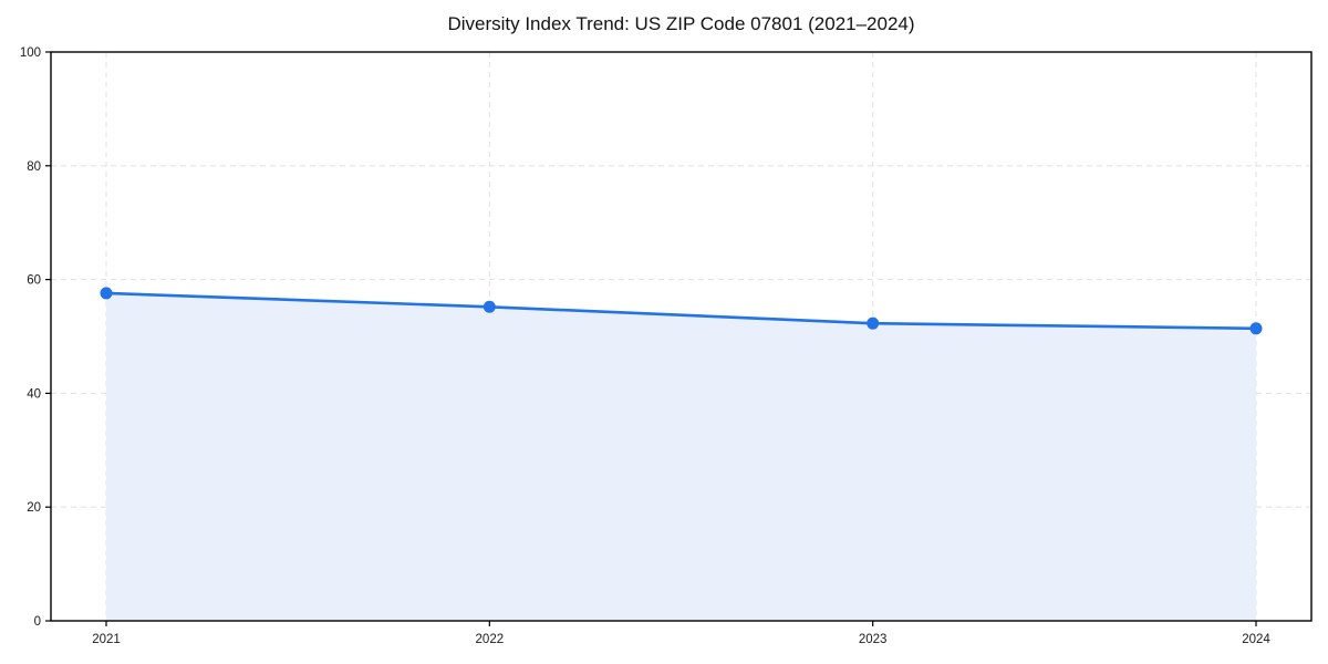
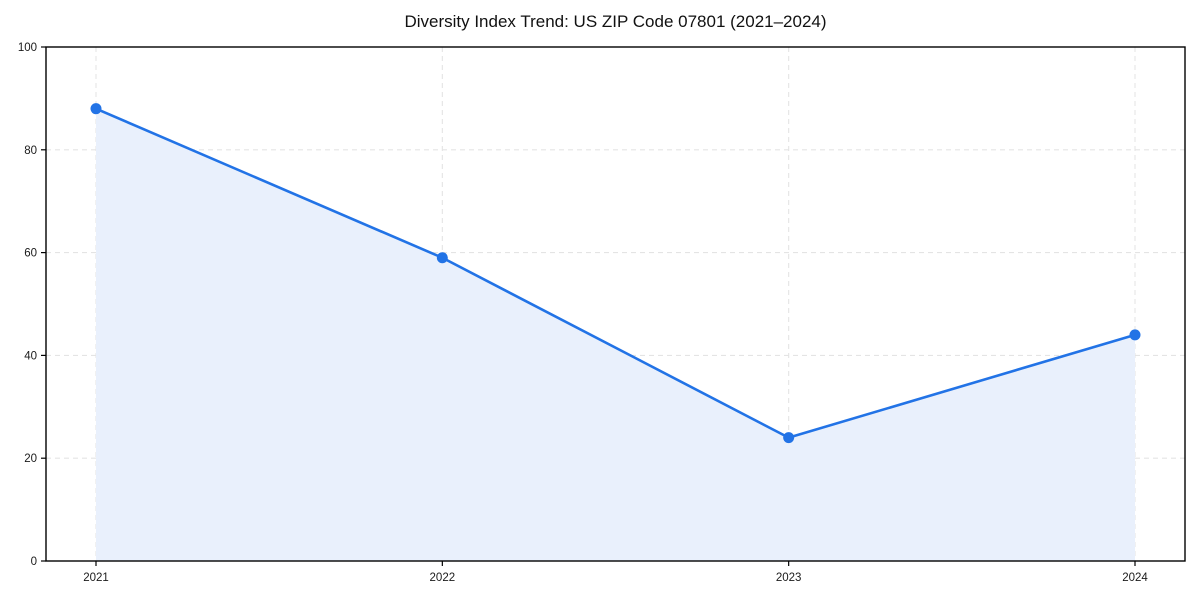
2021: 58 -> 88
2022: 55 -> 59
2023: 52 -> 24
2024: 51 -> 44
